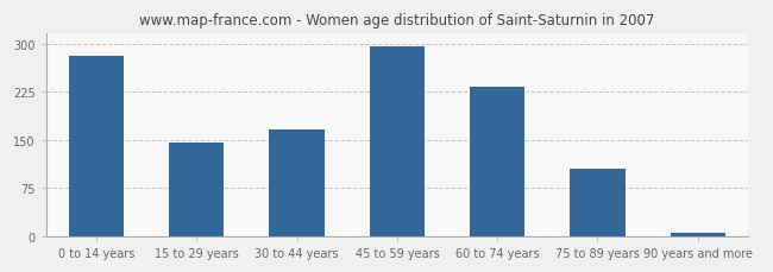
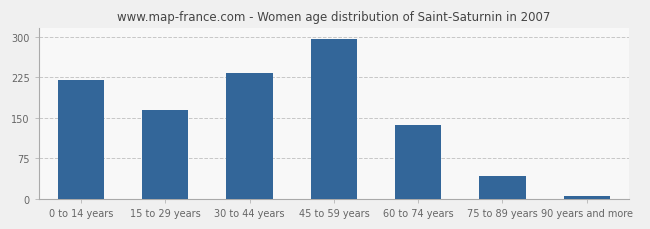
0 to 14 years: 280 -> 220
15 to 29 years: 146 -> 165
30 to 44 years: 166 -> 232
60 to 74 years: 232 -> 137
75 to 89 years: 106 -> 42
